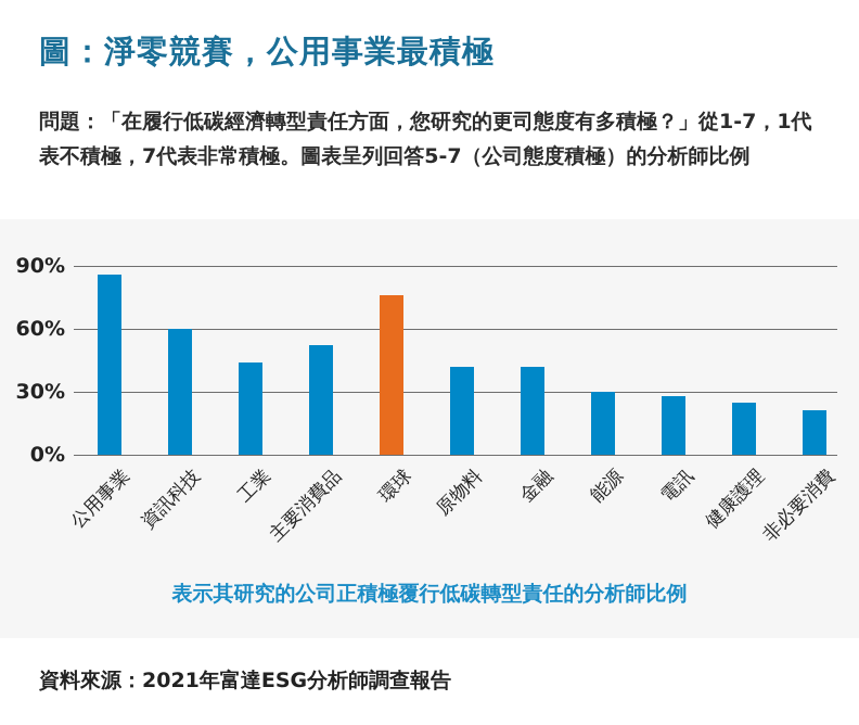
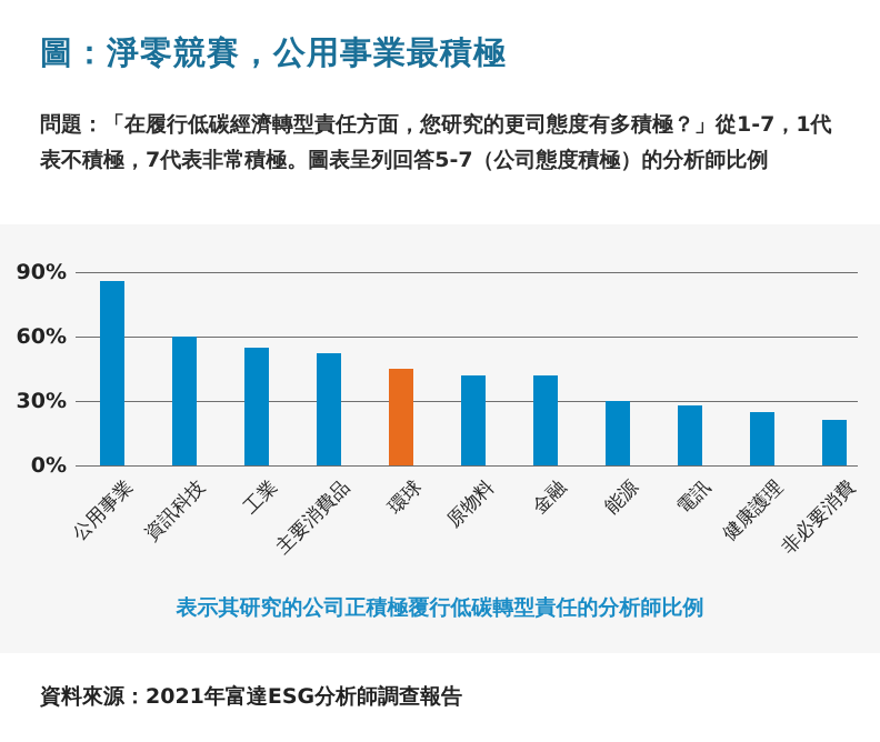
工業: 44% -> 55%
環球: 76% -> 45%
